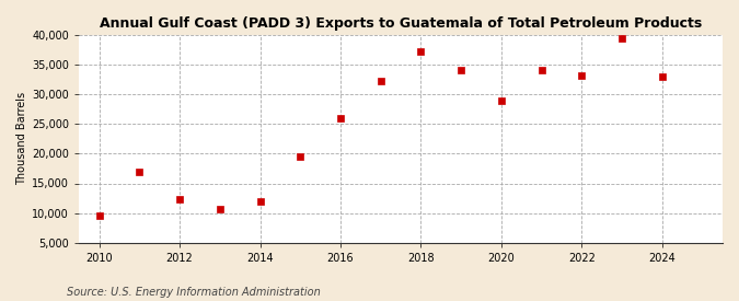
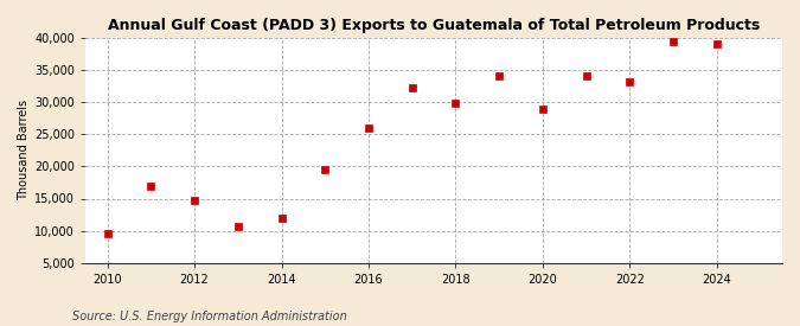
2012: 12,400 -> 14,800
2018: 37,200 -> 29,800
2024: 33,000 -> 39,000
